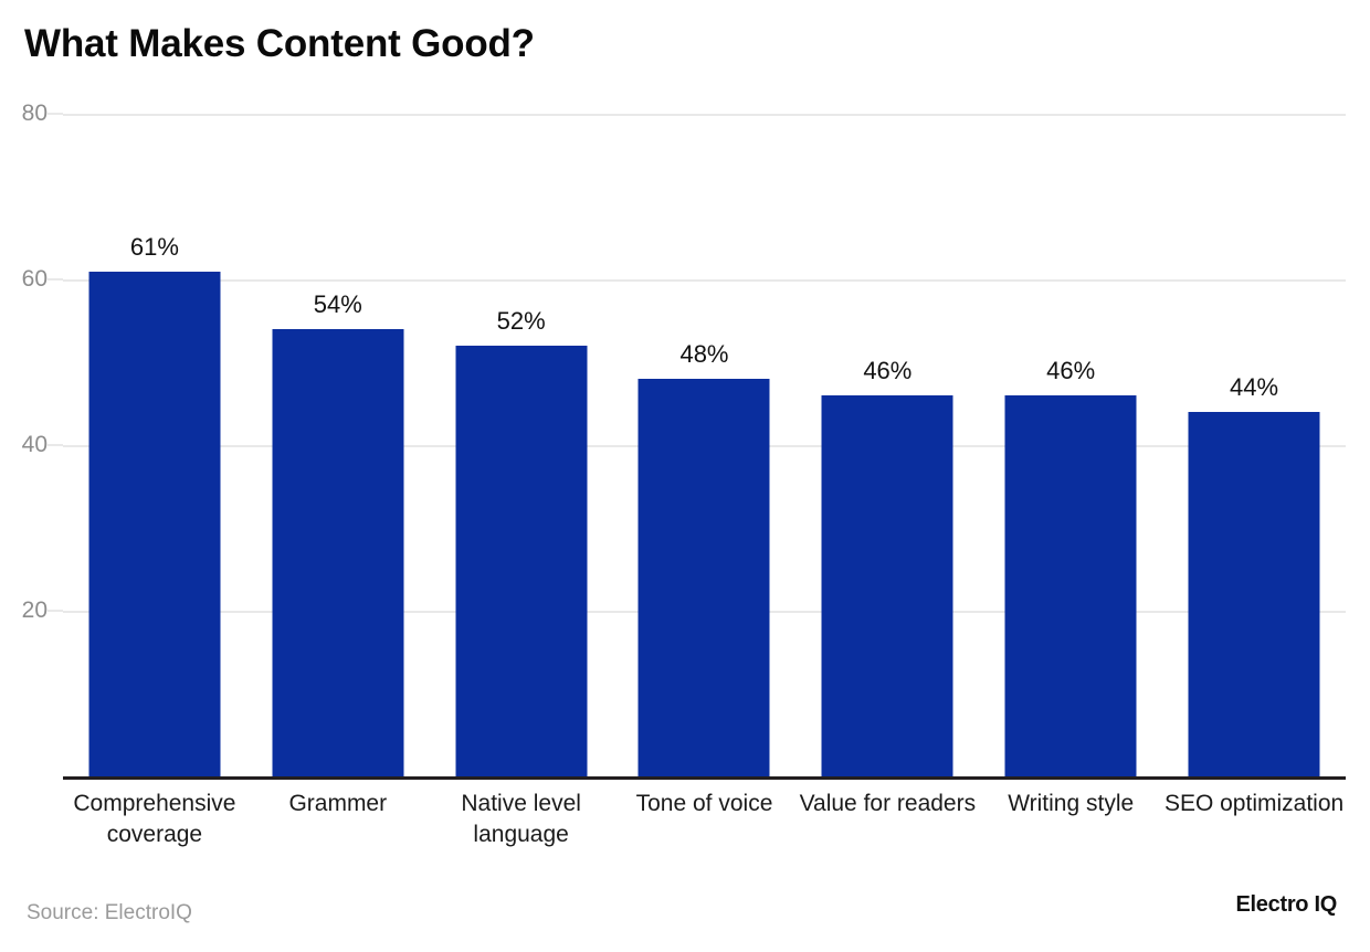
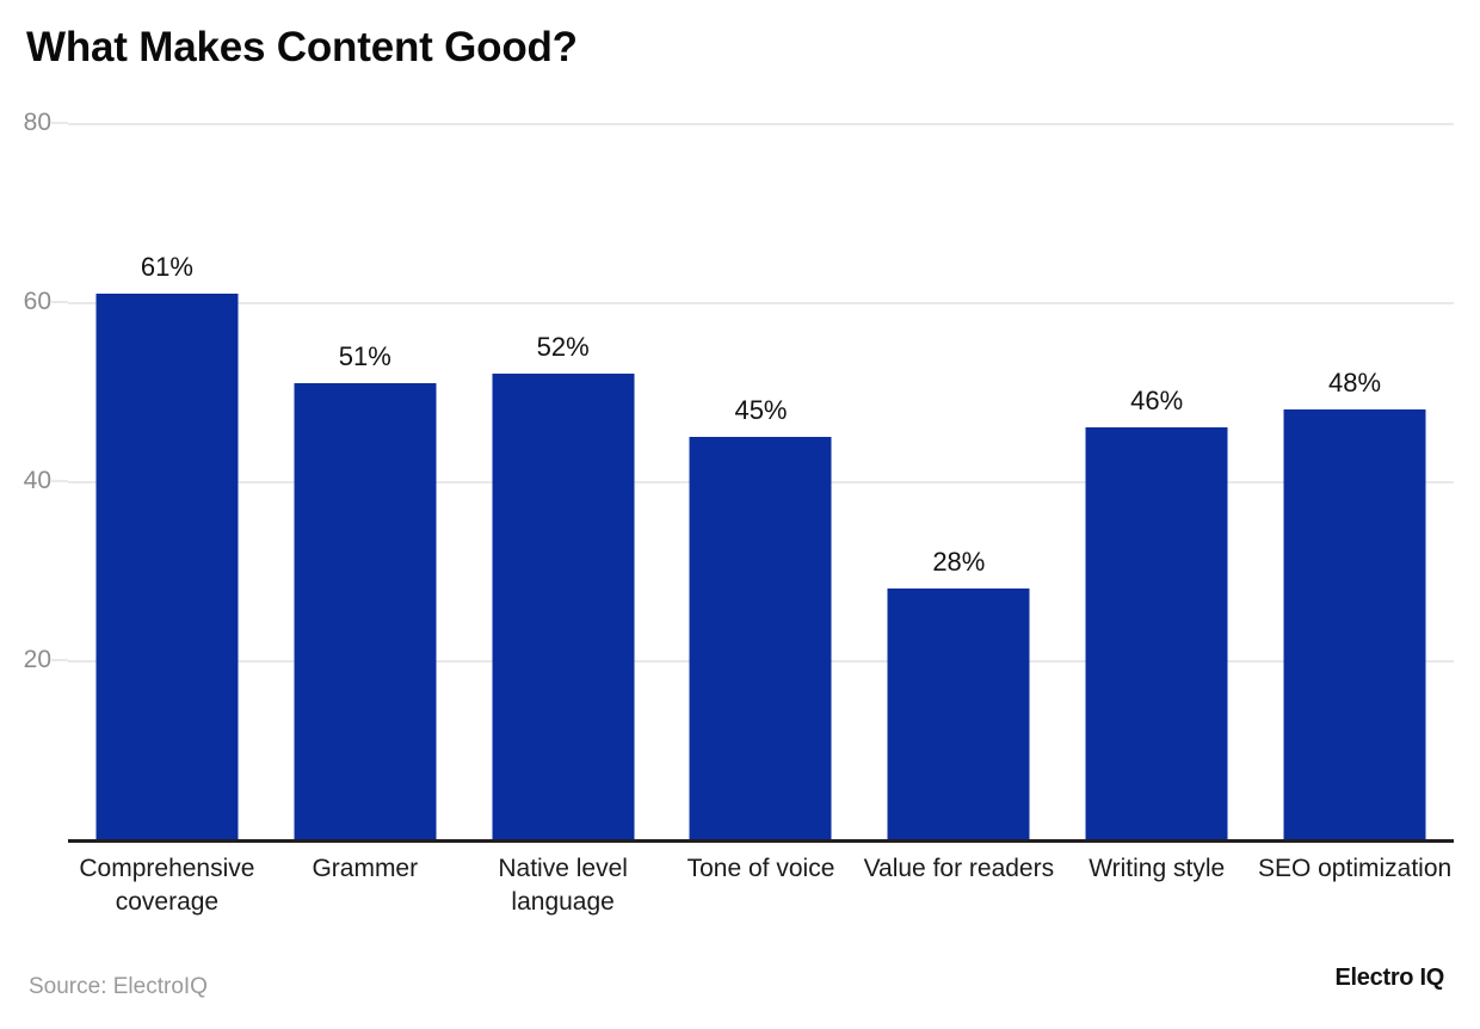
Grammer: 54% -> 51%
Tone of voice: 48% -> 45%
Value for readers: 46% -> 28%
SEO optimization: 44% -> 48%
